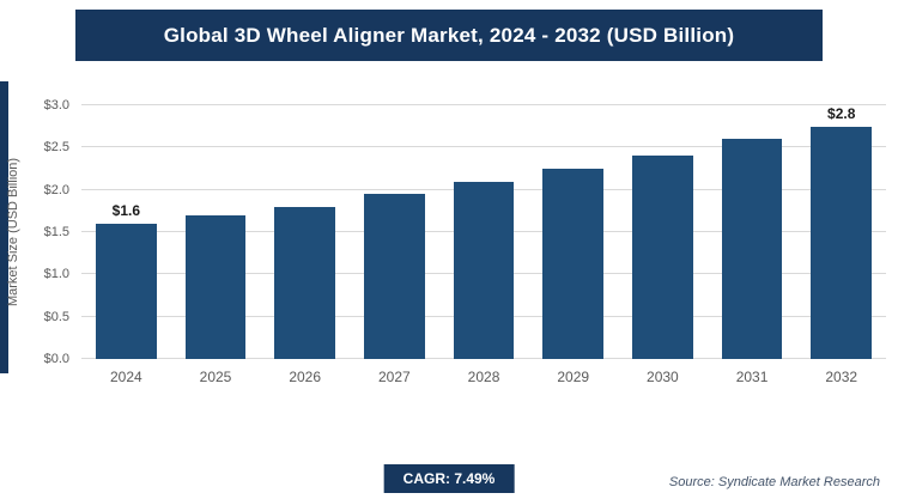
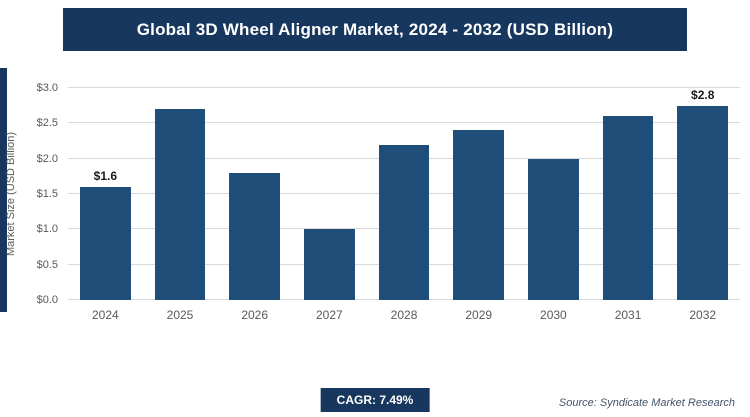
2025: $1.7 -> $2.7
2027: $1.9 -> $1.0
2028: $2.1 -> $2.2
2029: $2.2 -> $2.4
2030: $2.4 -> $2.0
